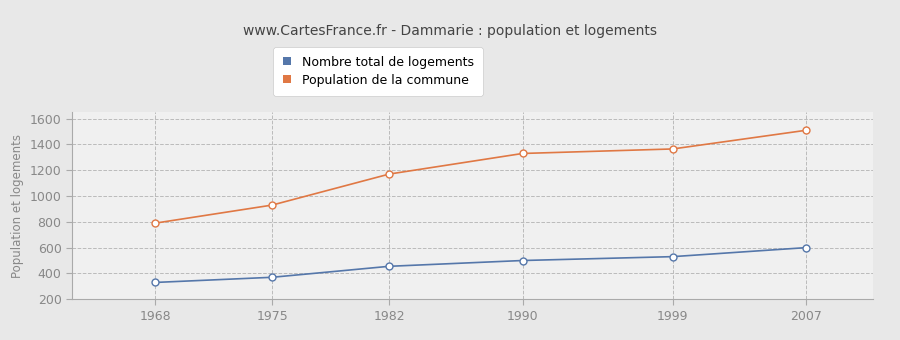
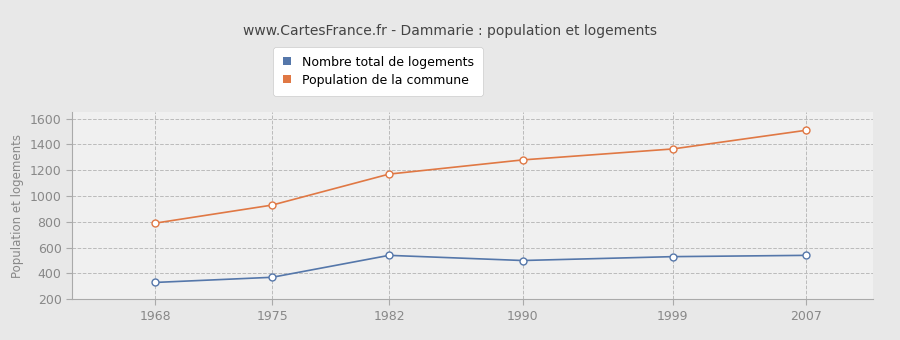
Nombre total de logements/1982: 460 -> 540
Population de la commune/1990: 1330 -> 1280
Nombre total de logements/2007: 600 -> 540
